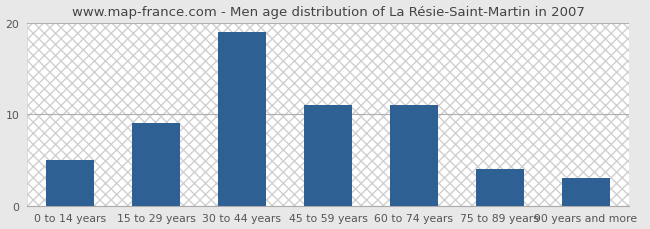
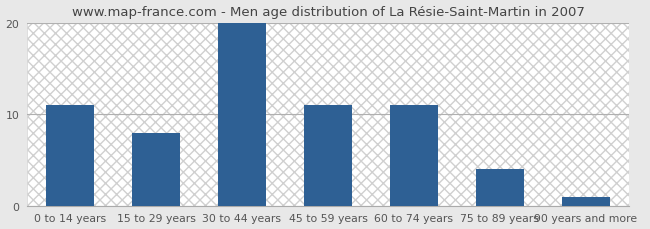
0 to 14 years: 5 -> 11
15 to 29 years: 9 -> 8
30 to 44 years: 19 -> 20
90 years and more: 3 -> 1
